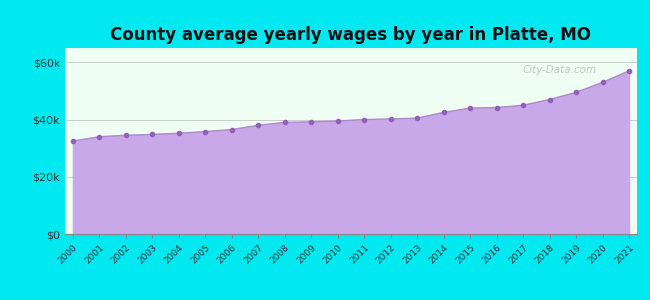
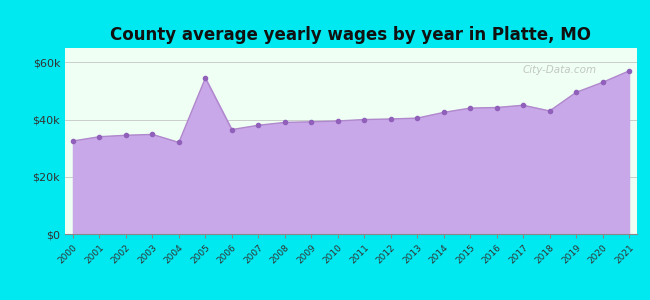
2004: $35.2k -> $32.0k
2005: $35.8k -> $54.5k
2018: $47.0k -> $43.0k
